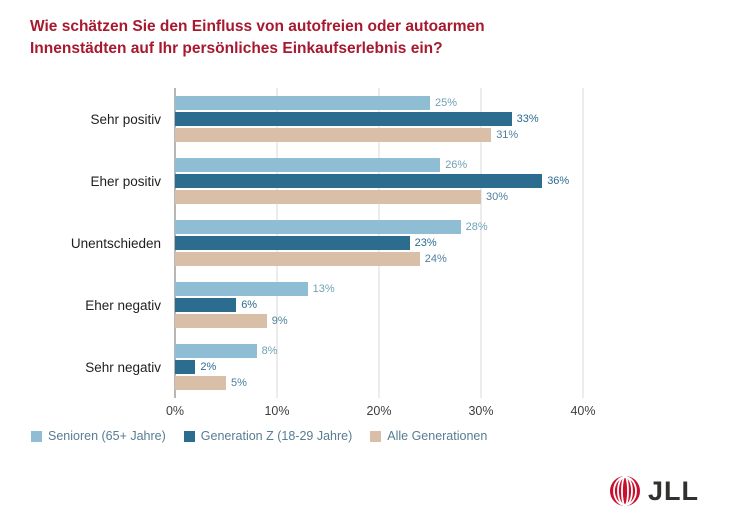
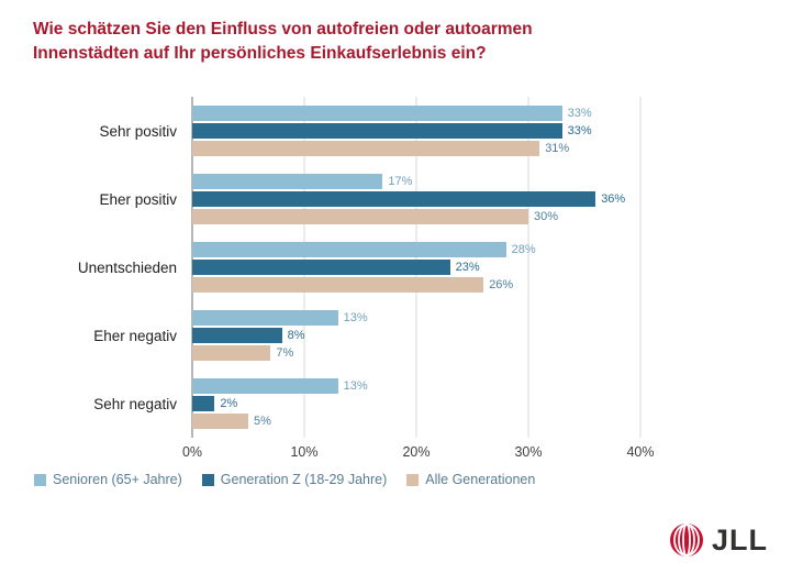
Senioren (65+ Jahre)/Sehr positiv: 25% -> 33%
Senioren (65+ Jahre)/Eher positiv: 26% -> 17%
Alle Generationen/Unentschieden: 24% -> 26%
Generation Z (18-29 Jahre)/Eher negativ: 6% -> 8%
Alle Generationen/Eher negativ: 9% -> 7%
Senioren (65+ Jahre)/Sehr negativ: 8% -> 13%
